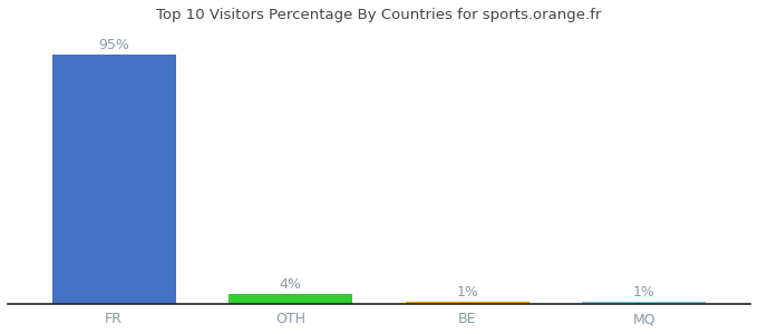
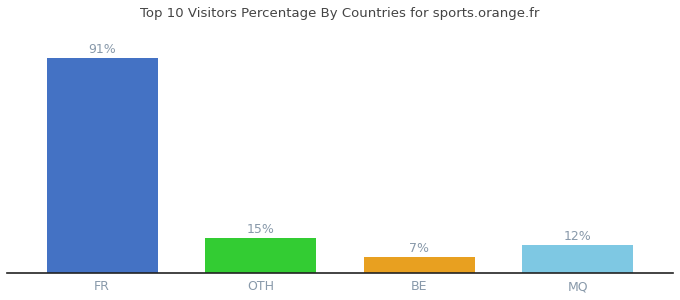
FR: 95% -> 91%
OTH: 4% -> 15%
BE: 1% -> 7%
MQ: 1% -> 12%
